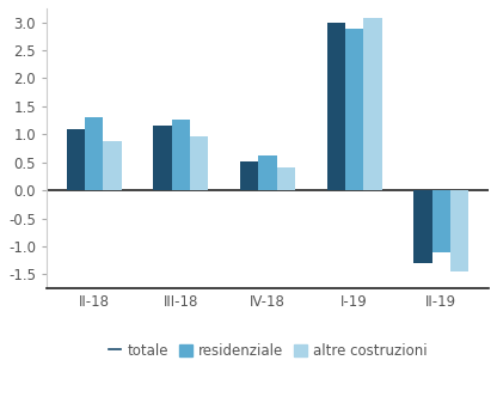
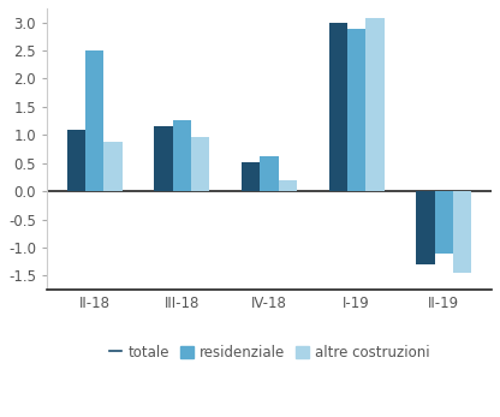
residenziale/II-18: 1.30 -> 2.50
altre costruzioni/IV-18: 0.40 -> 0.20
